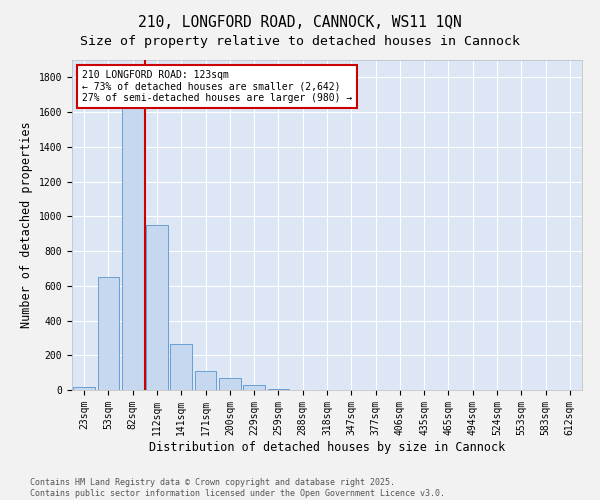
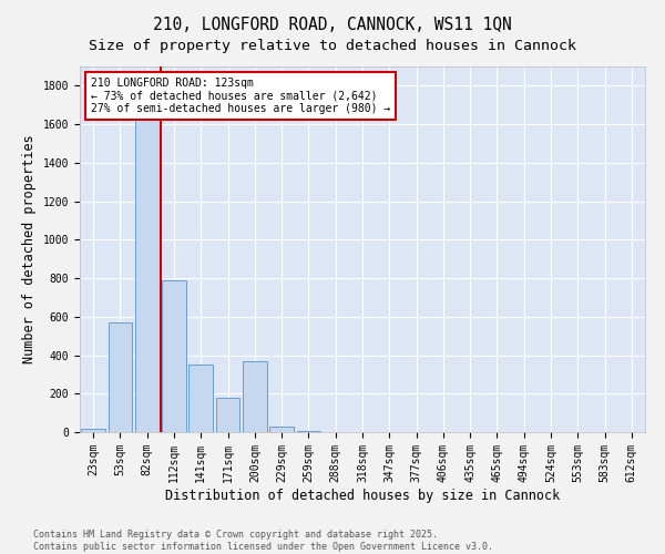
53sqm: 650 -> 570
112sqm: 950 -> 790
141sqm: 260 -> 350
171sqm: 110 -> 180
200sqm: 70 -> 370
